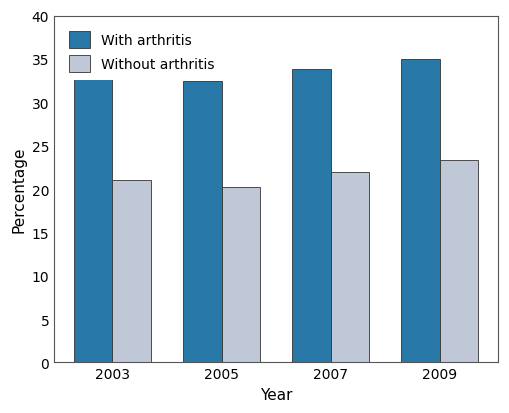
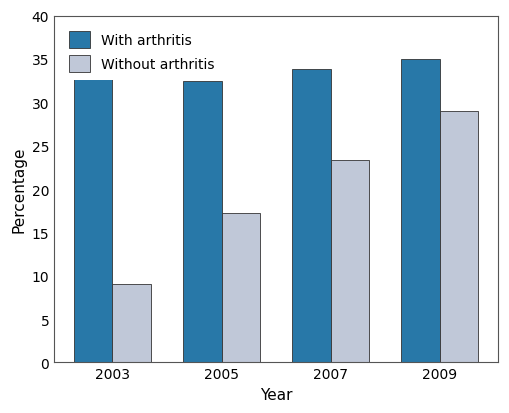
Without arthritis/2003: 21.0 -> 9.0
Without arthritis/2005: 20.2 -> 17.2
Without arthritis/2007: 22.0 -> 23.4
Without arthritis/2009: 23.3 -> 29.0
